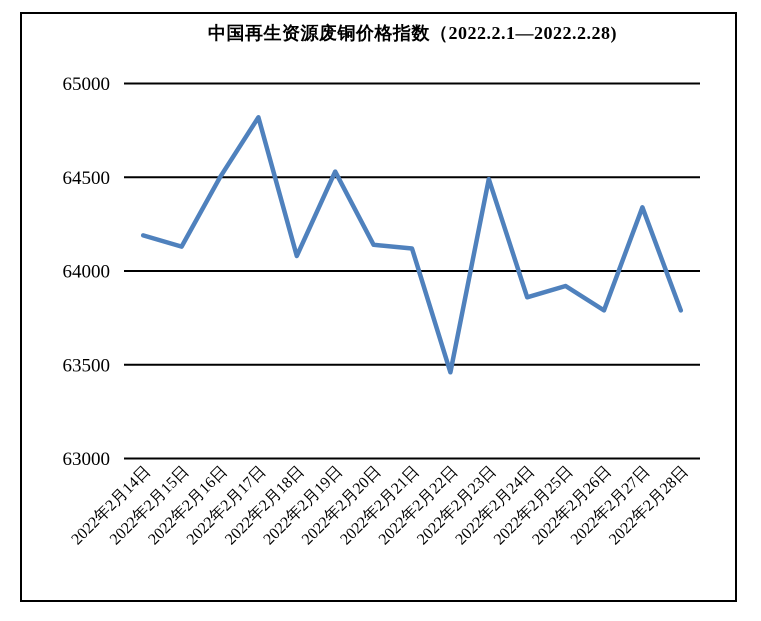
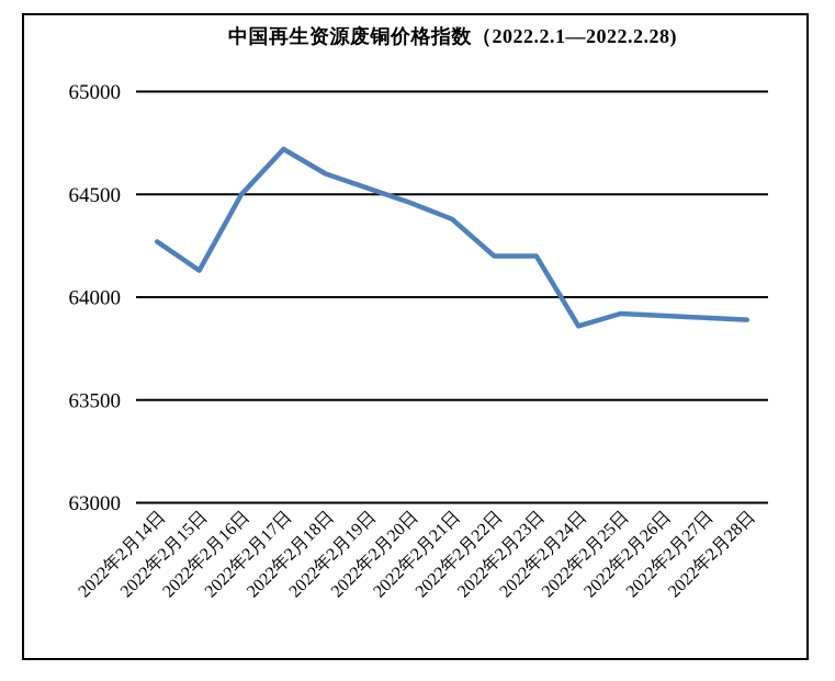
2022年2月14日: 64190 -> 64270
2022年2月17日: 64820 -> 64720
2022年2月18日: 64080 -> 64600
2022年2月20日: 64140 -> 64460
2022年2月21日: 64120 -> 64380
2022年2月22日: 63460 -> 64200
2022年2月23日: 64490 -> 64200
2022年2月26日: 63790 -> 63910
2022年2月27日: 64340 -> 63900
2022年2月28日: 63790 -> 63890
